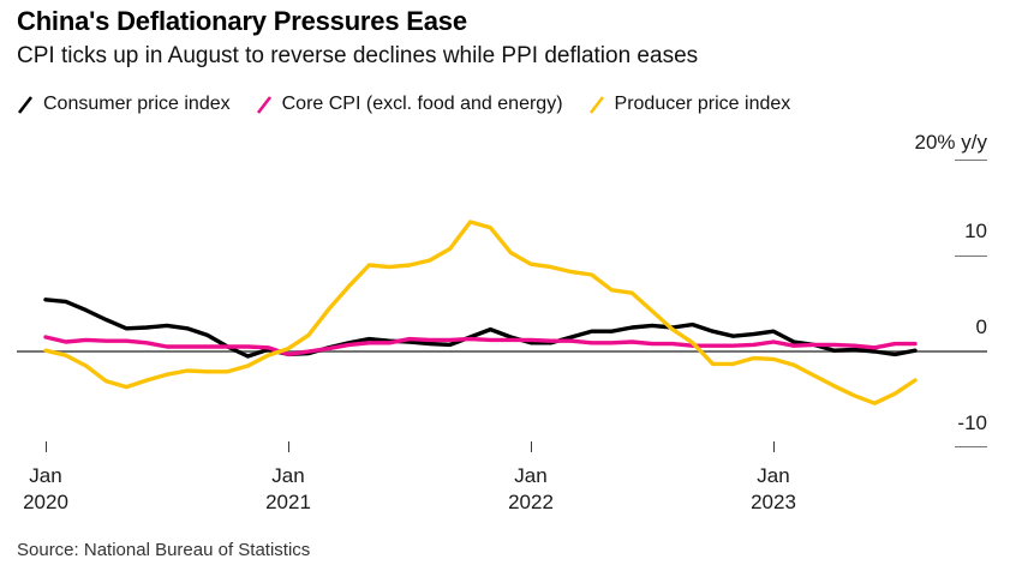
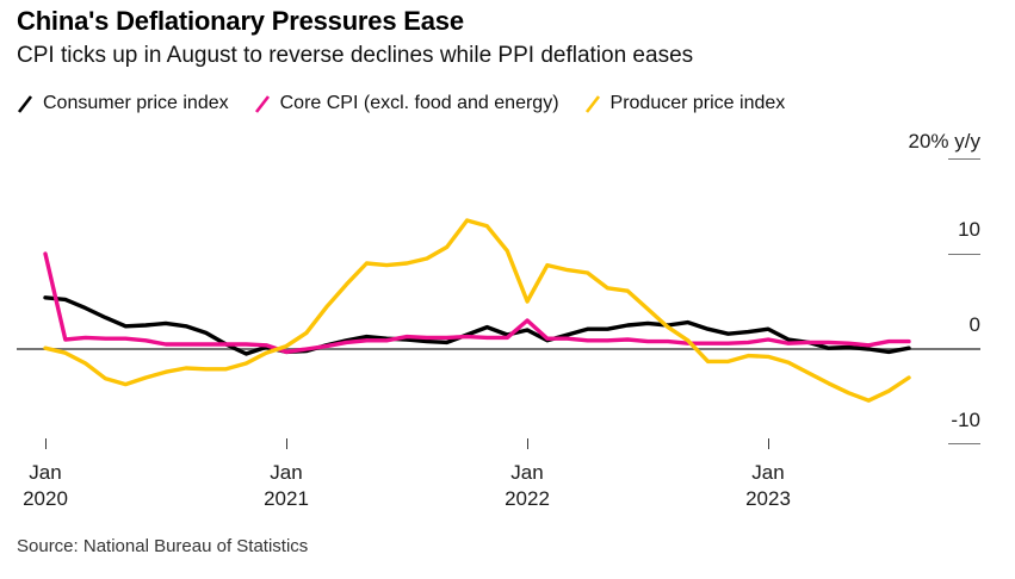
Core CPI (excl. food and energy)/Jan 2020: 2 -> 10
Consumer price index/Jan 2022: 1 -> 2
Core CPI (excl. food and energy)/Jan 2022: 1 -> 3
Producer price index/Jan 2022: 9 -> 5
